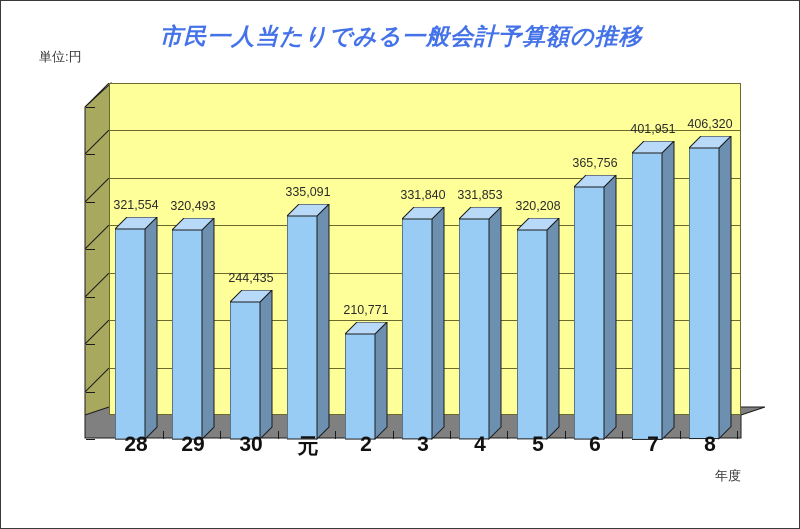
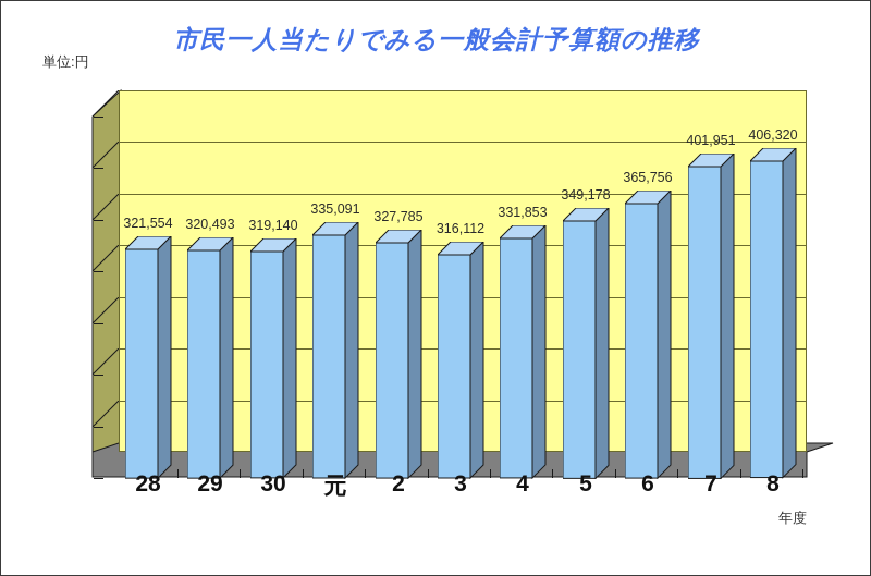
30: 244,435 -> 319,140
2: 210,771 -> 327,785
3: 331,840 -> 316,112
5: 320,208 -> 349,178
